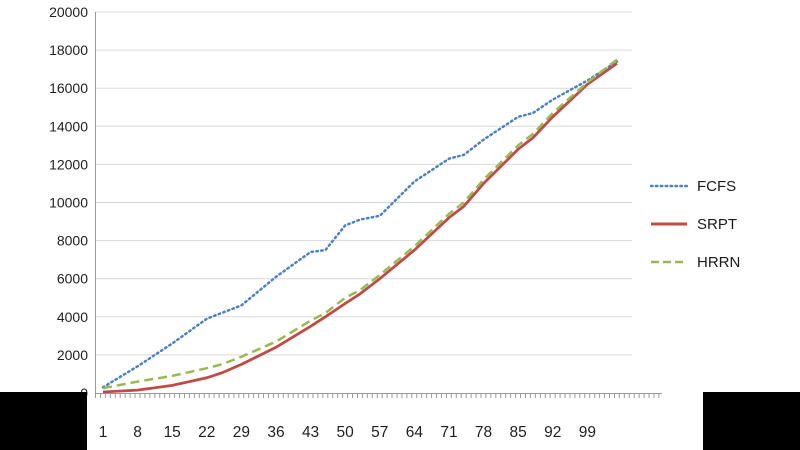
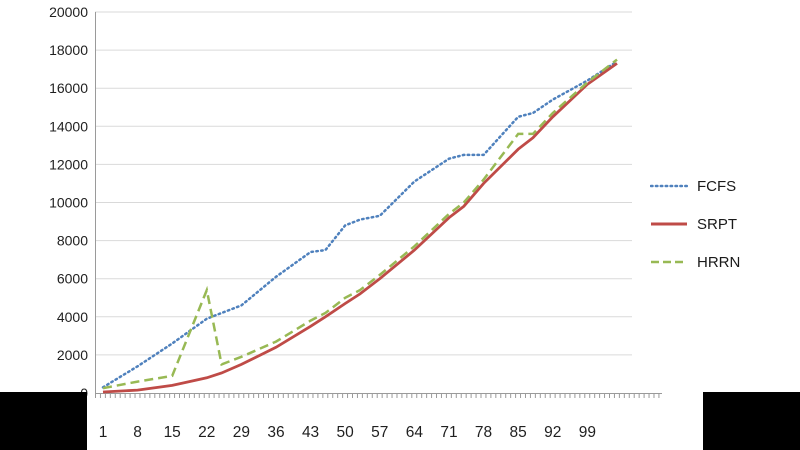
HRRN/22: 1300 -> 5400
FCFS/78: 13300 -> 12500
HRRN/85: 13000 -> 13600
